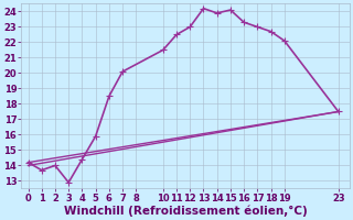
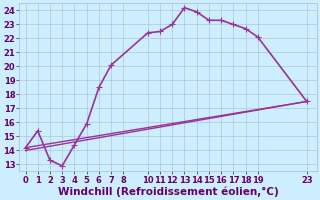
1: 13.7 -> 15.4
2: 14.0 -> 13.3
10: 21.5 -> 22.4
15: 24.1 -> 23.3
